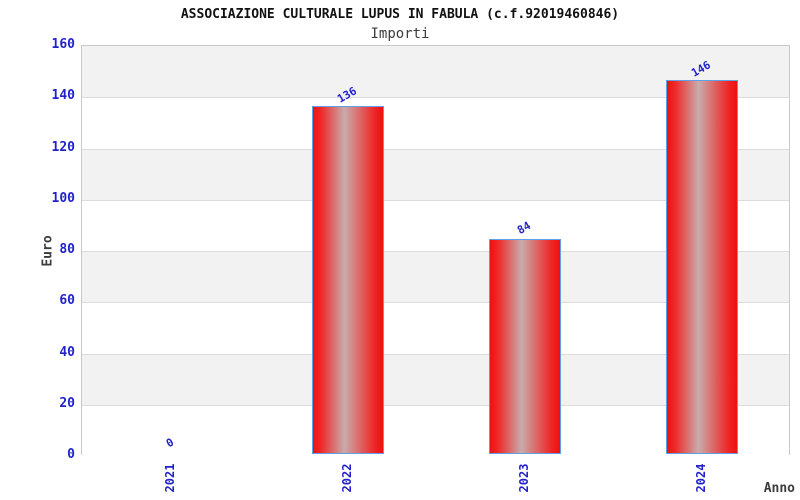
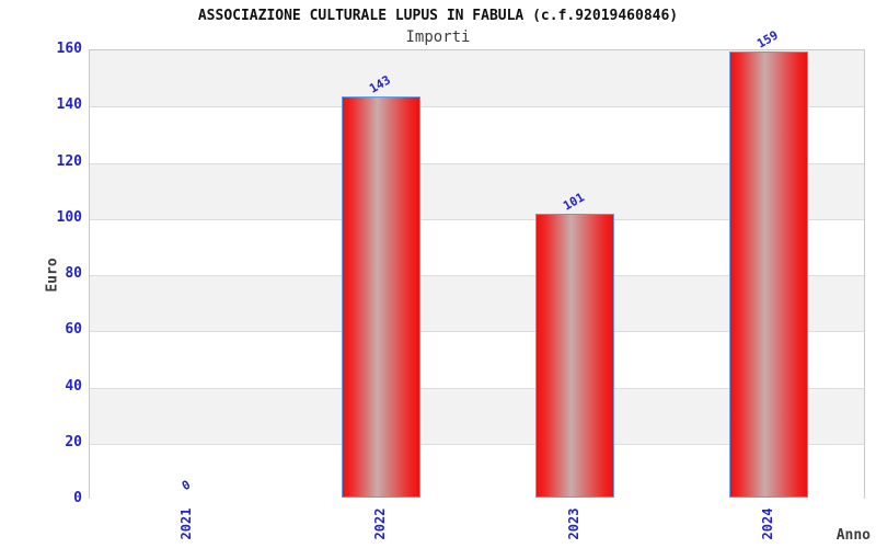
2022: 136 -> 143
2023: 84 -> 101
2024: 146 -> 159
